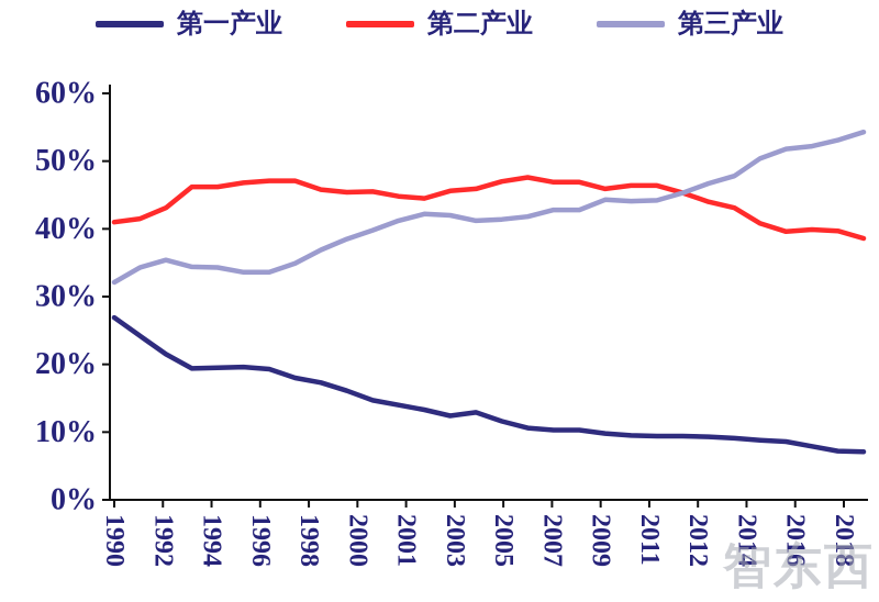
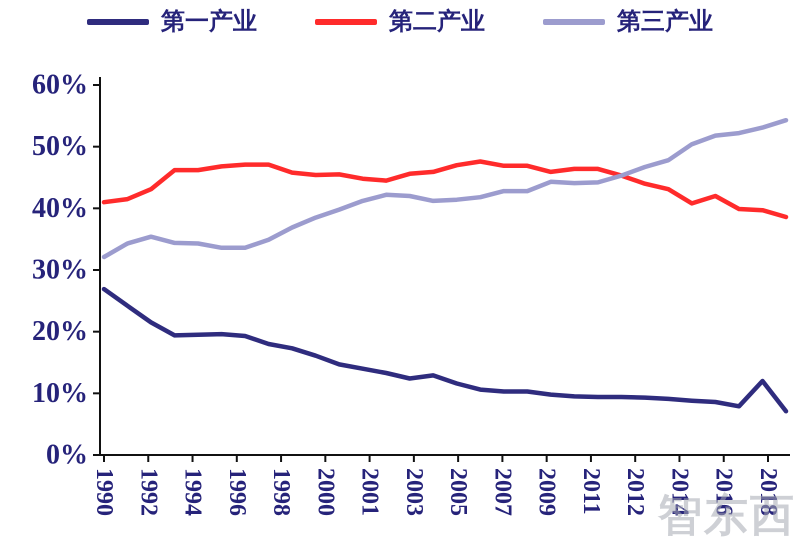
第二产业/2016: 40% -> 42%
第一产业/2018: 7% -> 12%
